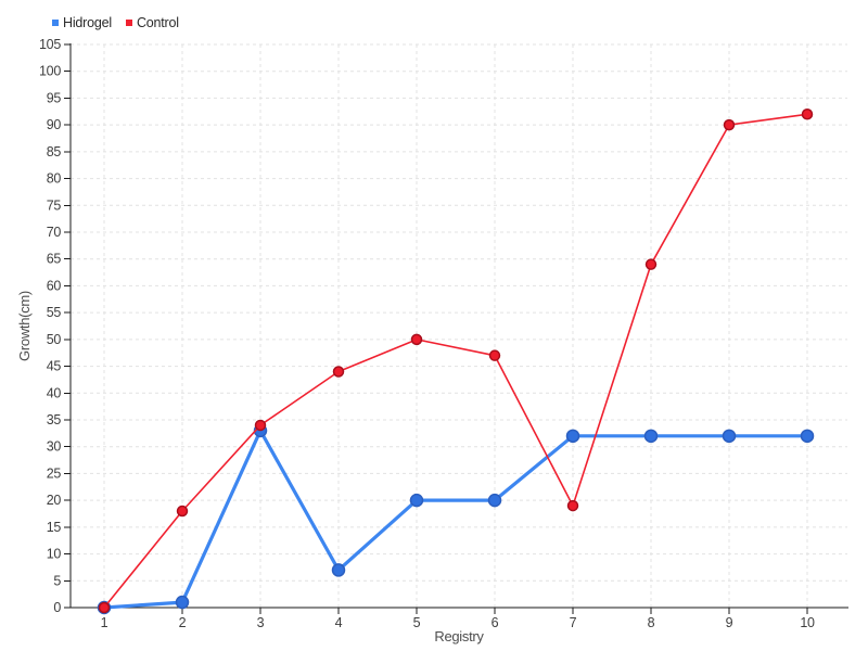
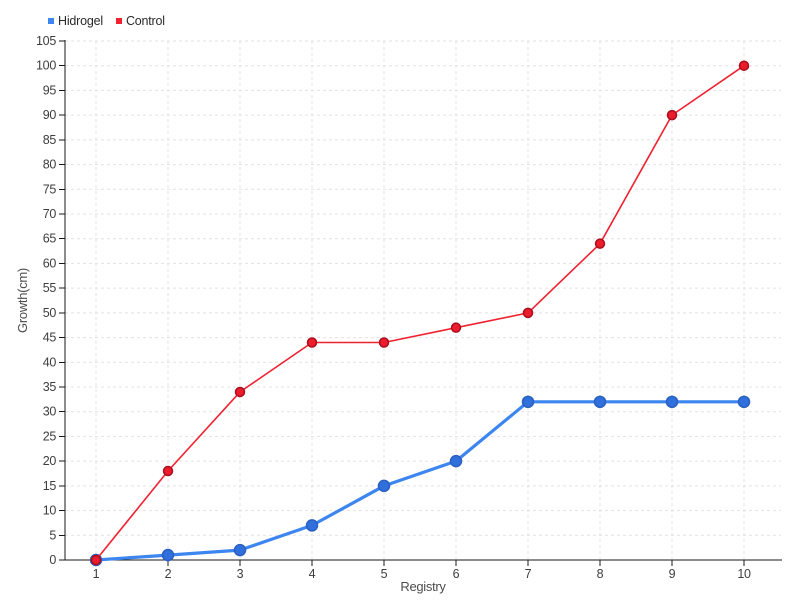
Hidrogel/3: 33 -> 2
Hidrogel/5: 20 -> 15
Control/5: 50 -> 44
Control/7: 19 -> 50
Control/10: 92 -> 100
